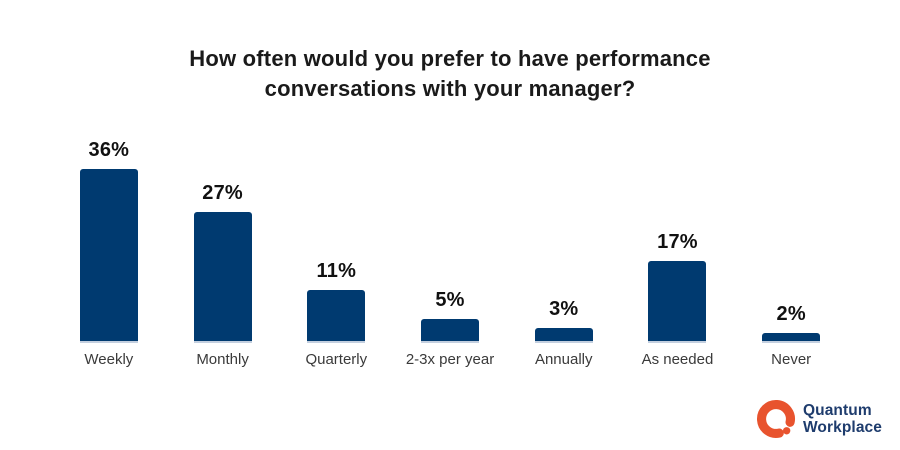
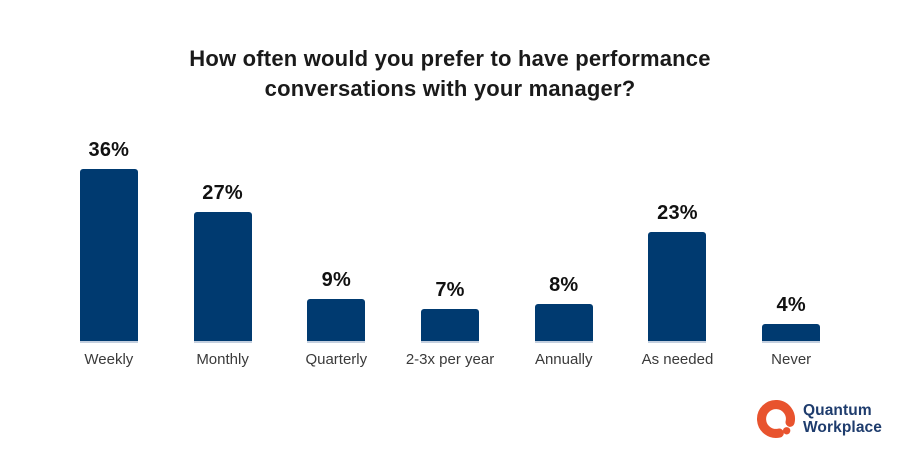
Quarterly: 11% -> 9%
2-3x per year: 5% -> 7%
Annually: 3% -> 8%
As needed: 17% -> 23%
Never: 2% -> 4%
